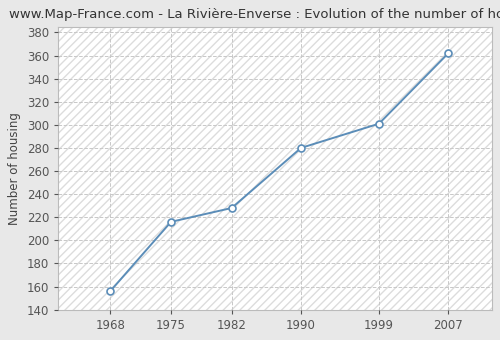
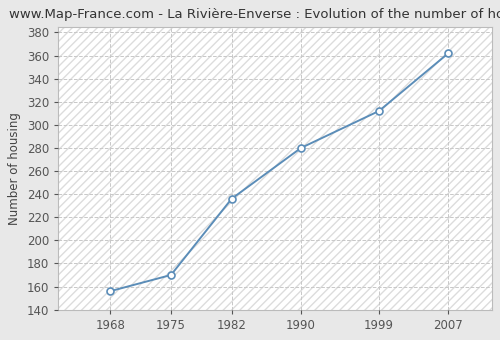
1975: 216 -> 170
1982: 228 -> 236
1999: 301 -> 312
